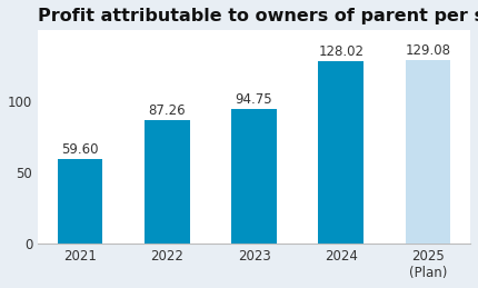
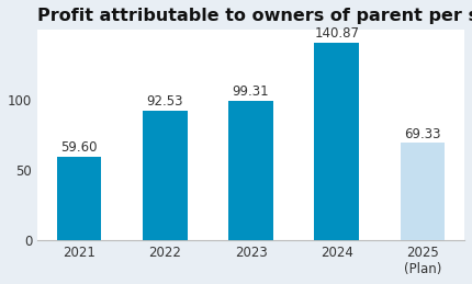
2022: 87.26 -> 92.53
2023: 94.75 -> 99.31
2024: 128.02 -> 140.87
2025 (Plan): 129.08 -> 69.33
